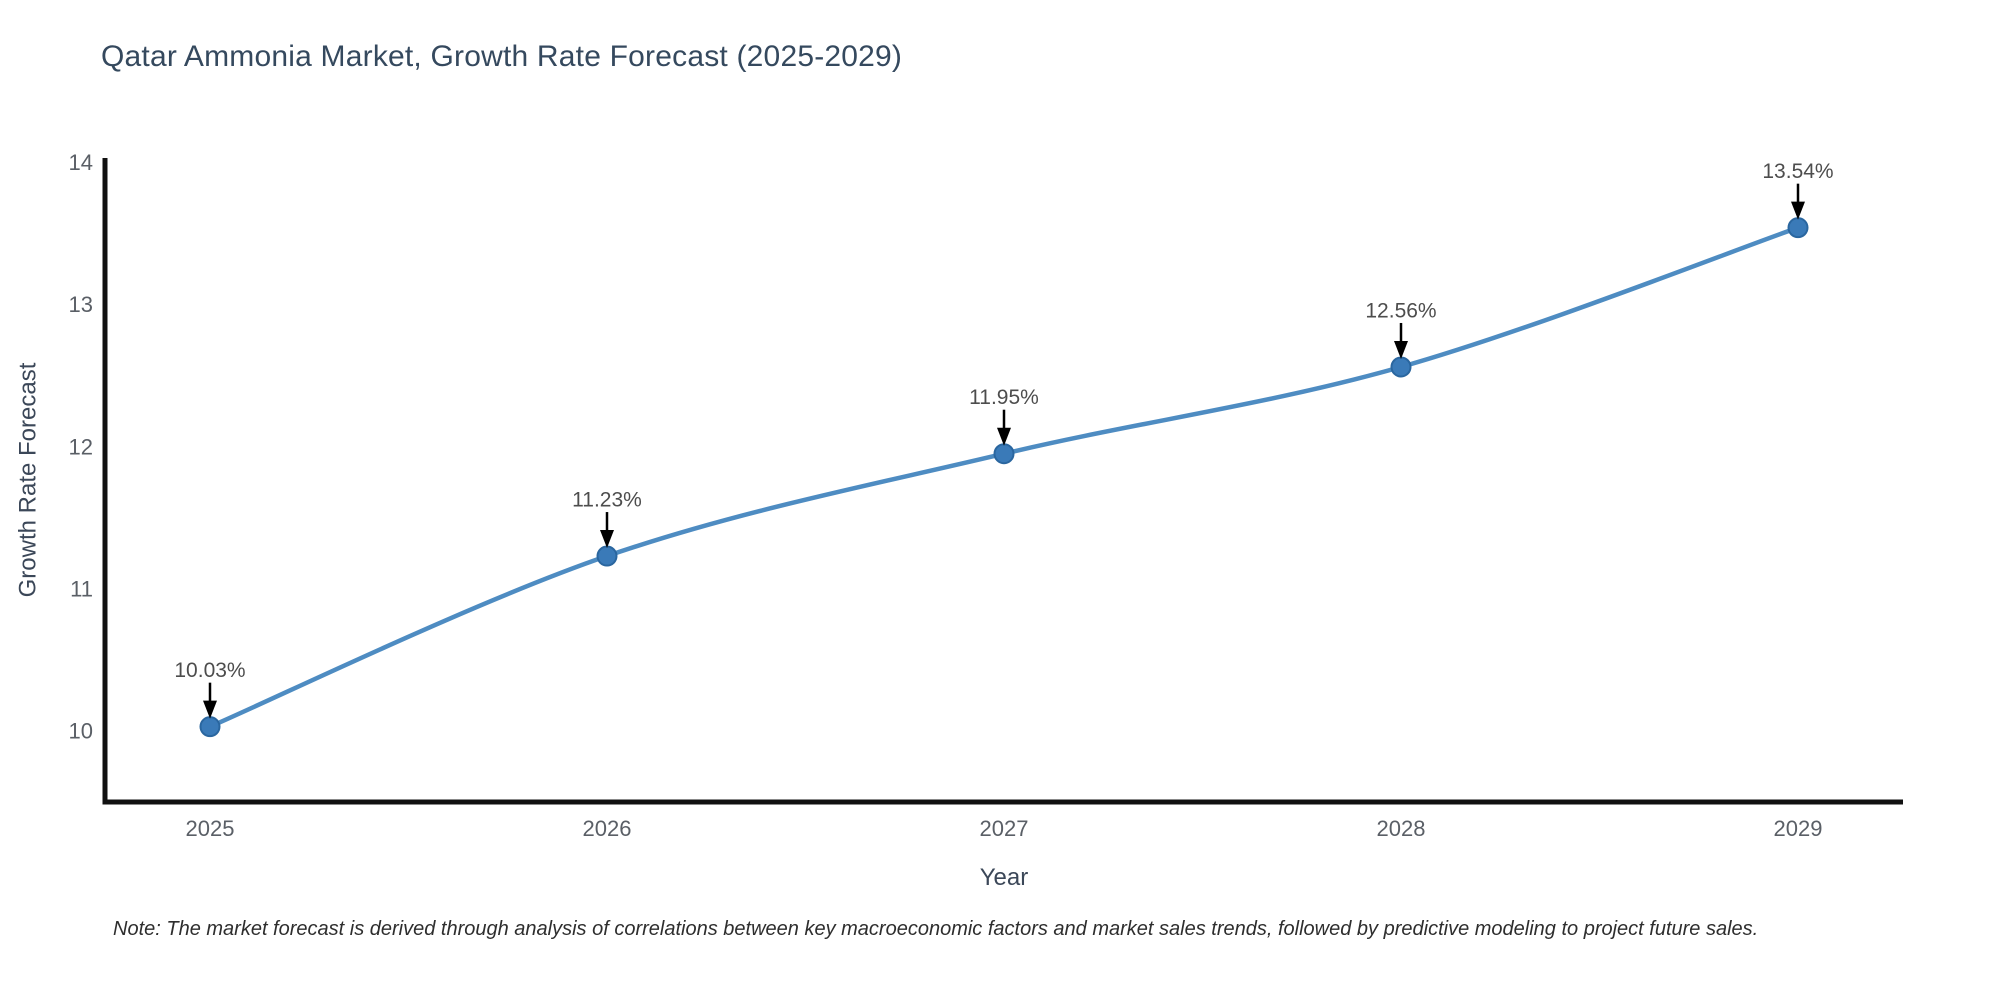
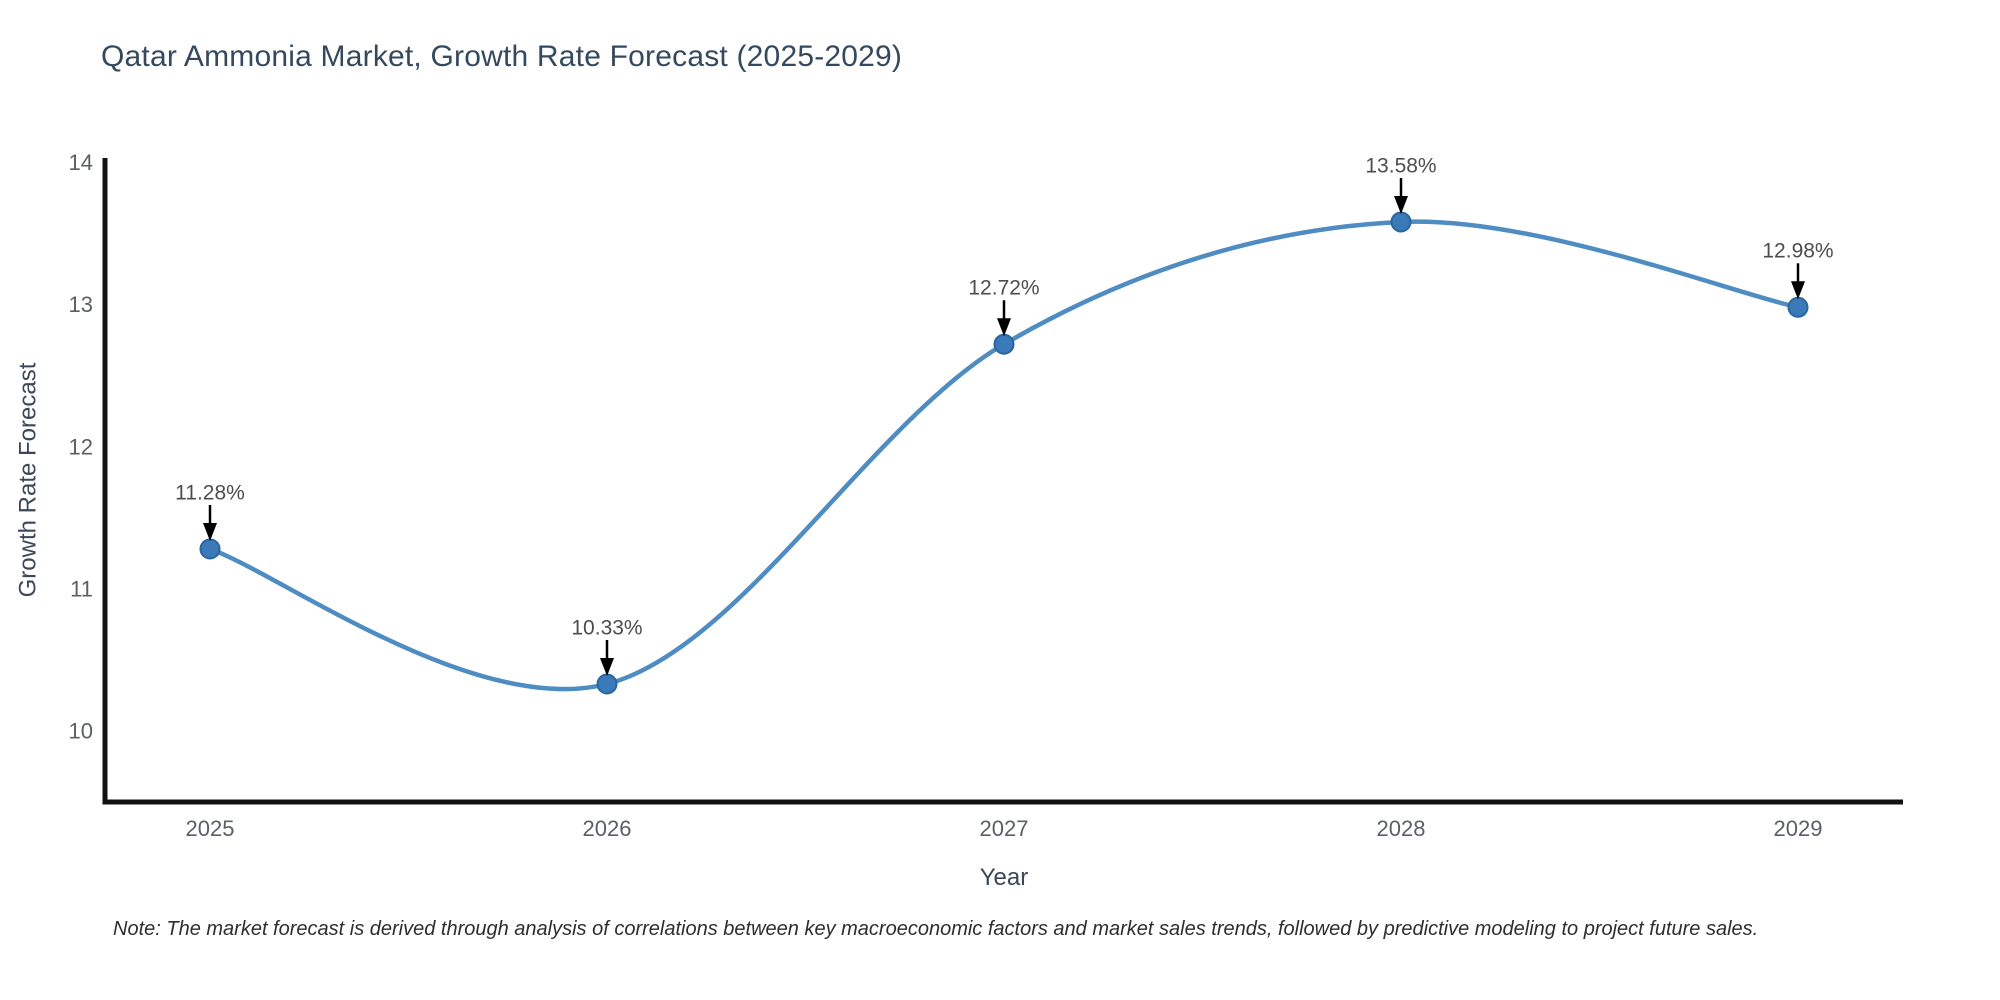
2025: 10.03% -> 11.28%
2026: 11.23% -> 10.33%
2027: 11.95% -> 12.72%
2028: 12.56% -> 13.58%
2029: 13.54% -> 12.98%
